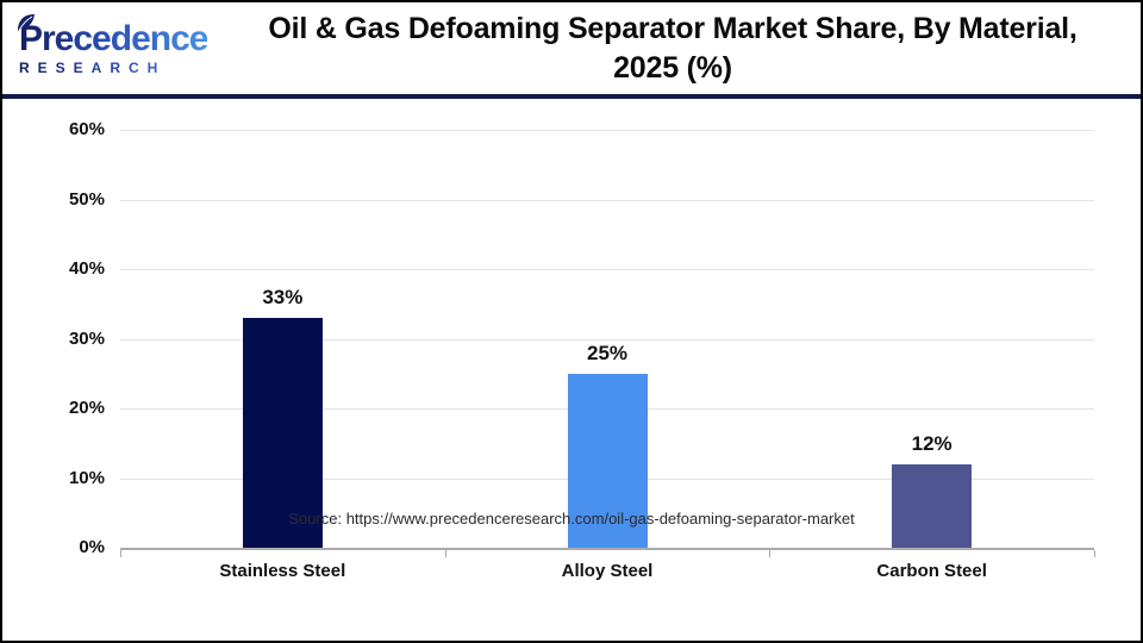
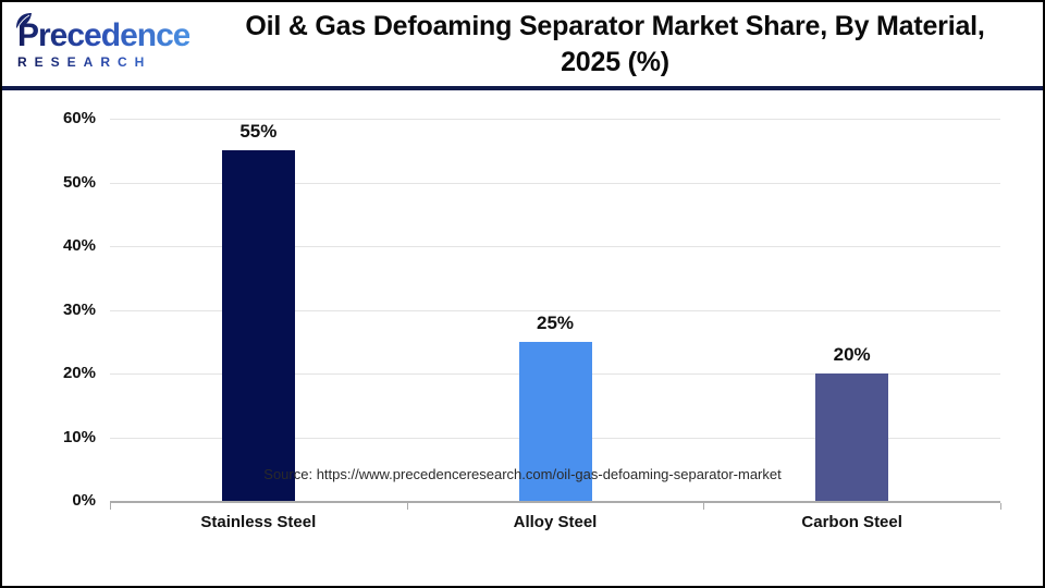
Stainless Steel: 33% -> 55%
Carbon Steel: 12% -> 20%
